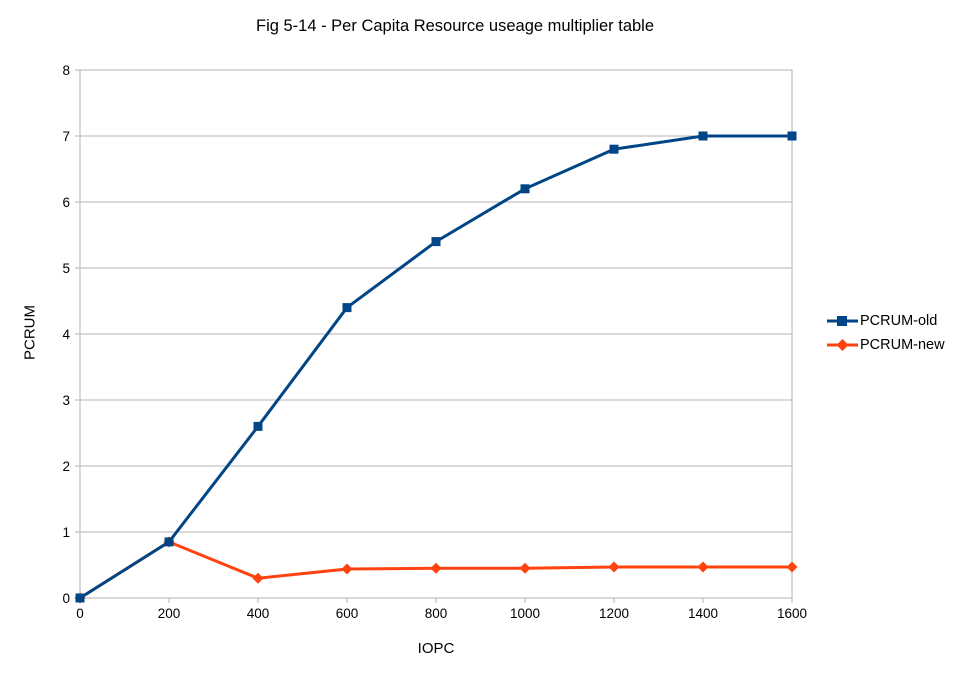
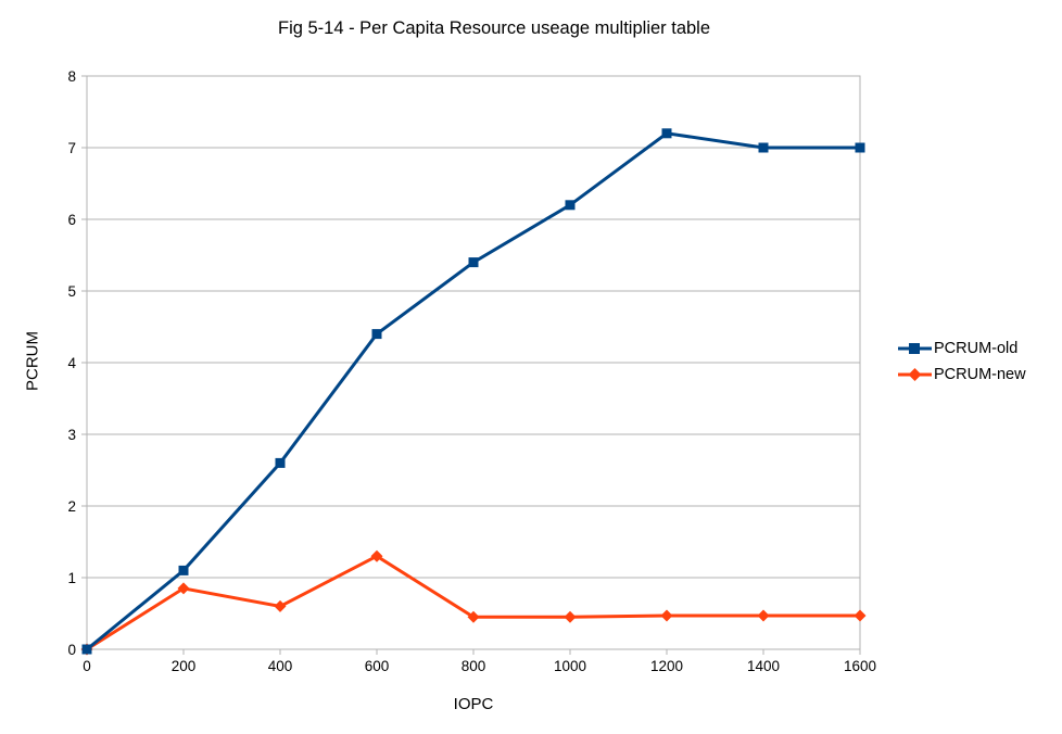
PCRUM-old/200: 0.8 -> 1.1
PCRUM-new/400: 0.3 -> 0.6
PCRUM-new/600: 0.4 -> 1.3
PCRUM-old/1200: 6.8 -> 7.2
